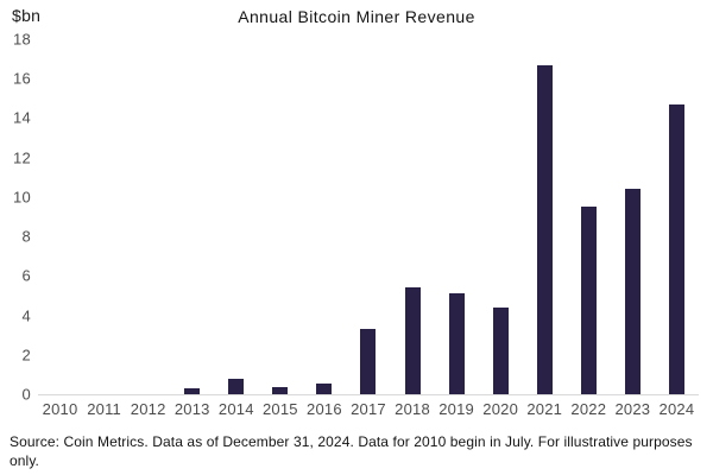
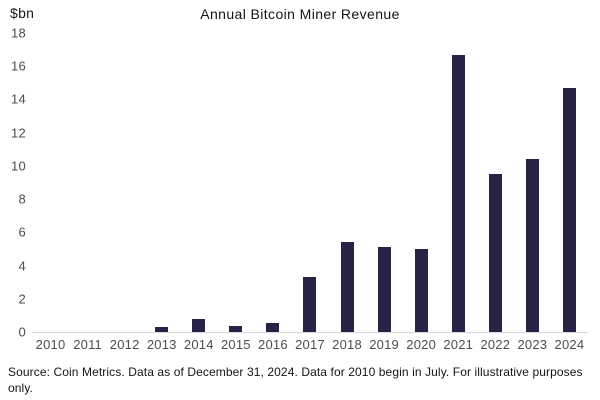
2020: 4.4 -> 5.0
